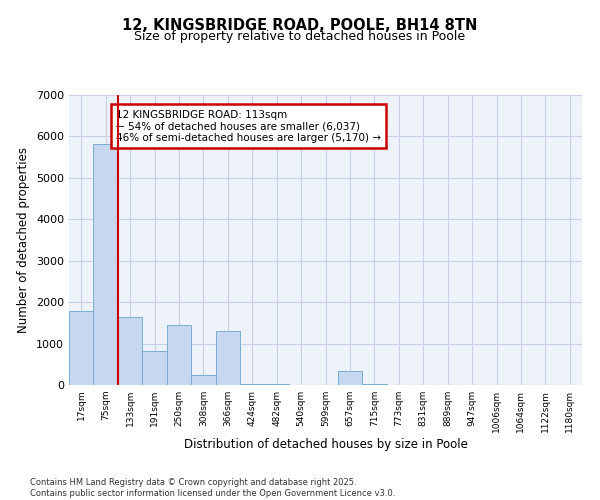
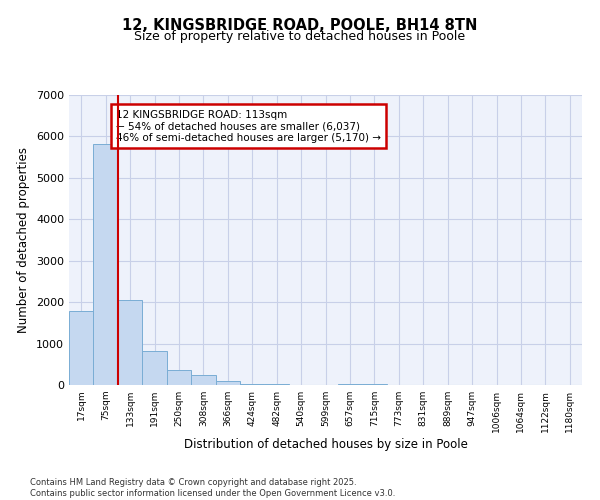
133sqm: 1650 -> 2060
250sqm: 1450 -> 370
366sqm: 1300 -> 100
657sqm: 350 -> 20
